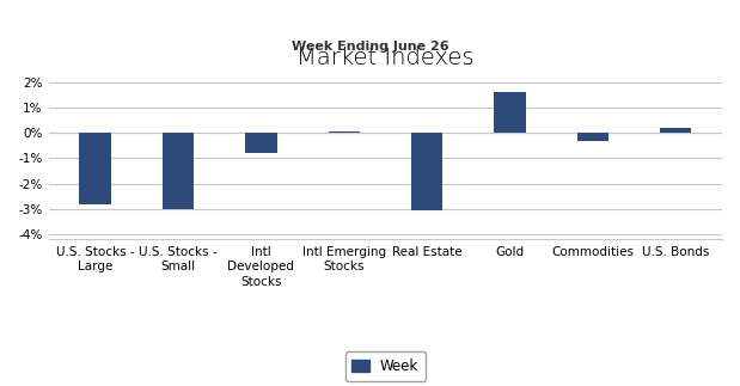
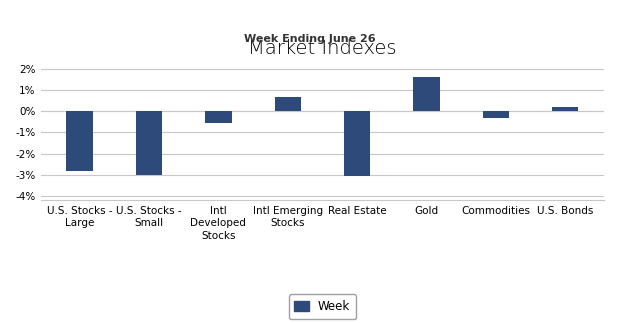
Intl Developed Stocks: -0.80% -> -0.55%
Intl Emerging Stocks: 0.05% -> 0.65%
